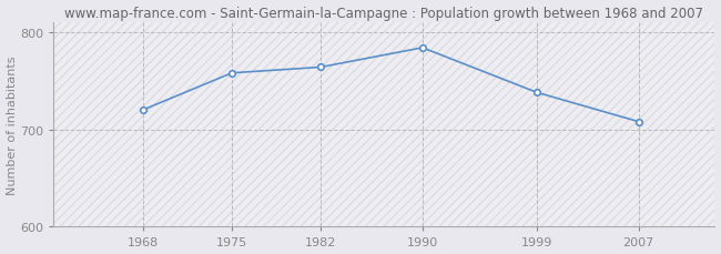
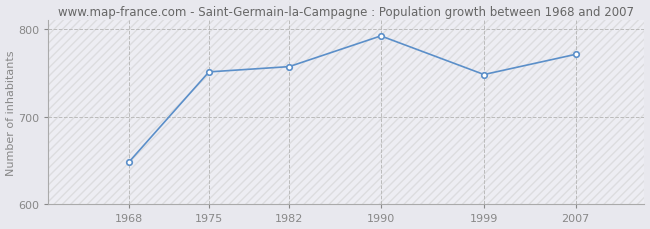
1968: 720 -> 648
1975: 758 -> 751
1982: 764 -> 757
1990: 784 -> 792
1999: 738 -> 748
2007: 708 -> 771
